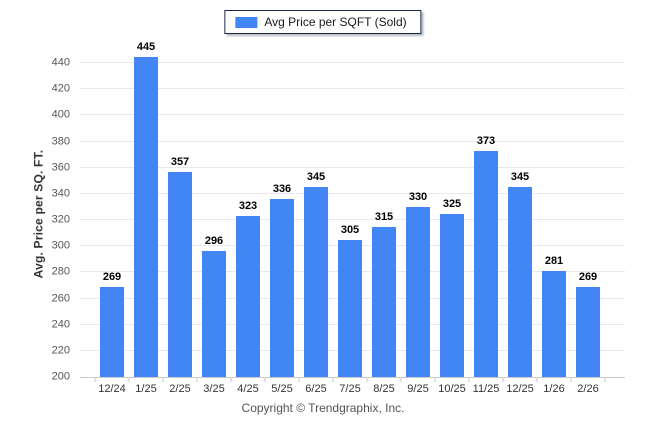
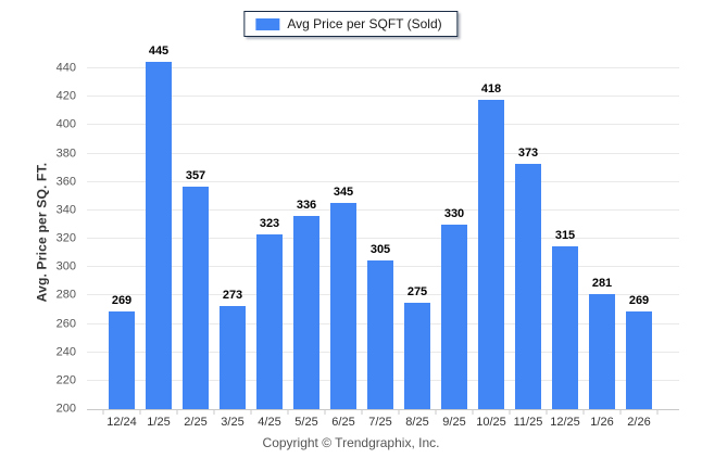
3/25: 296 -> 273
8/25: 315 -> 275
10/25: 325 -> 418
12/25: 345 -> 315
